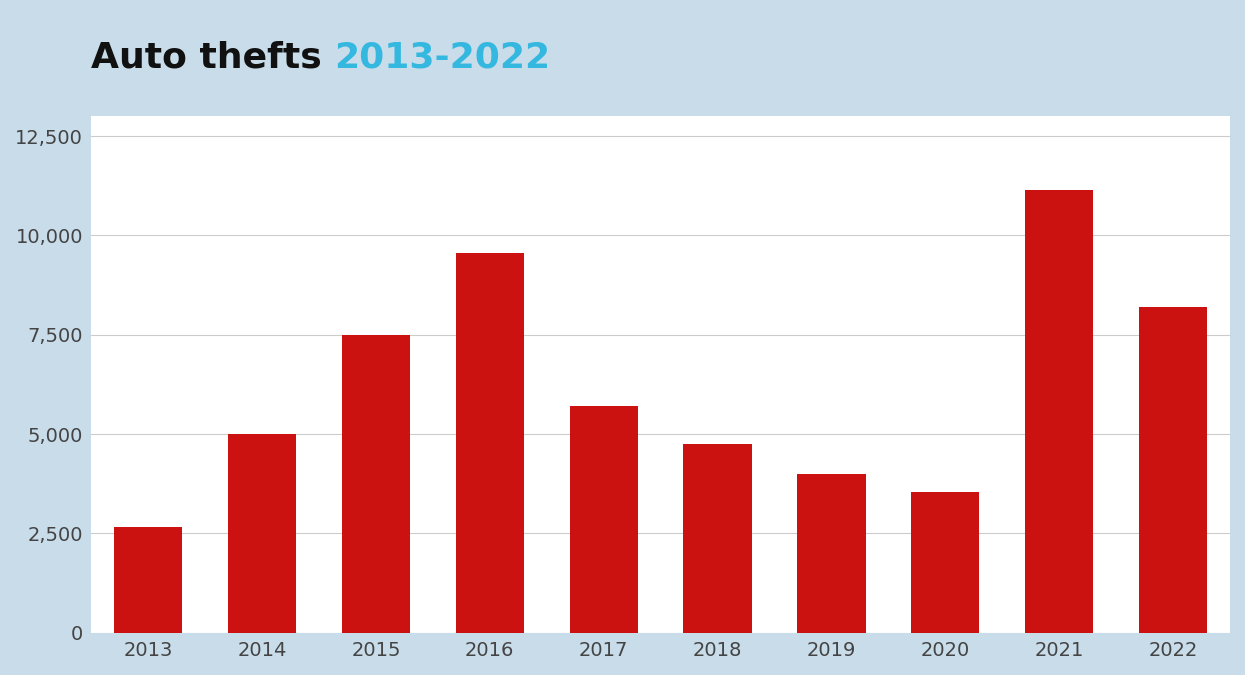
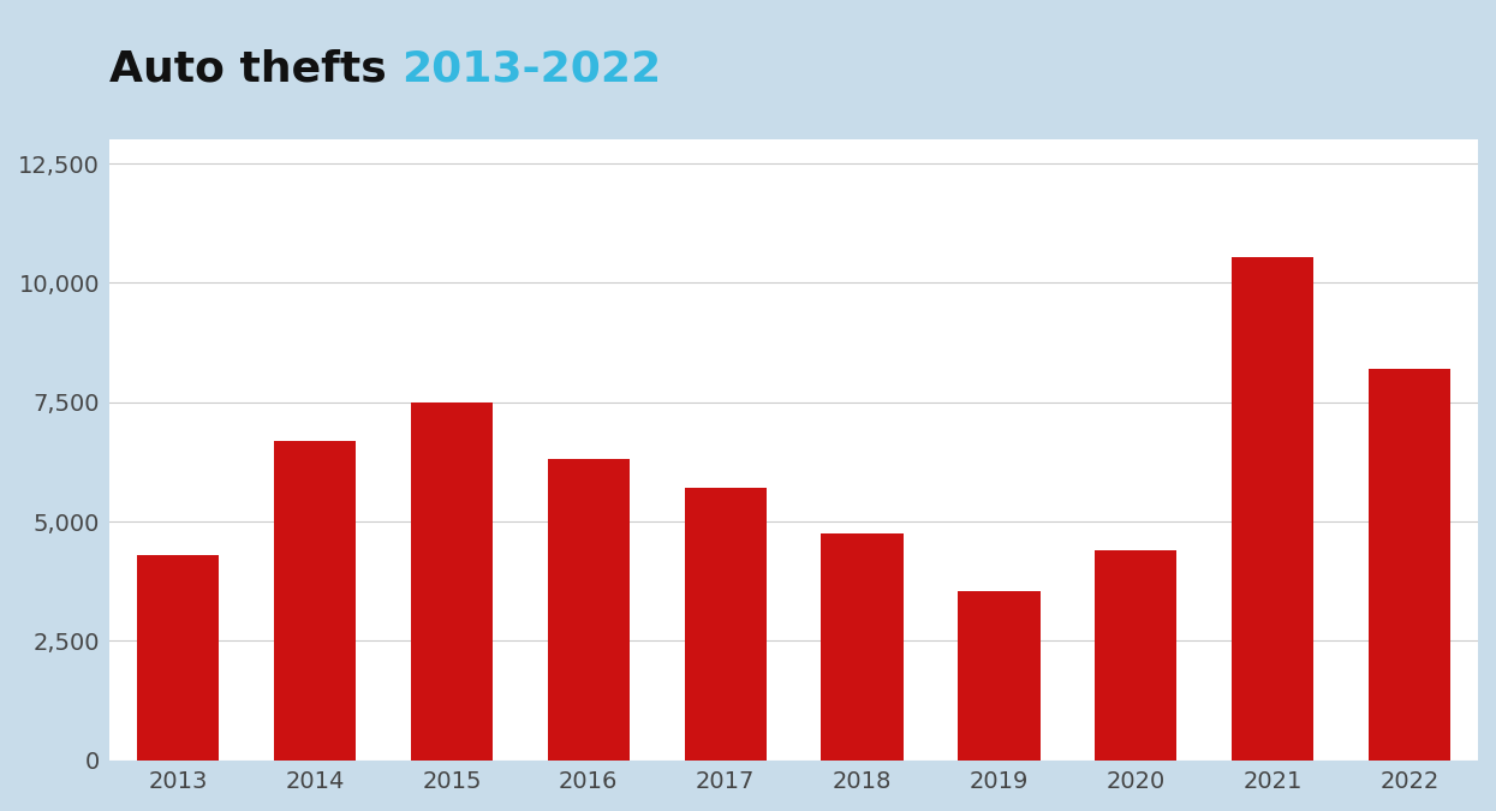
2013: 2,650 -> 4,300
2014: 5,000 -> 6,700
2016: 9,550 -> 6,300
2019: 4,000 -> 3,550
2020: 3,550 -> 4,400
2021: 11,150 -> 10,550
